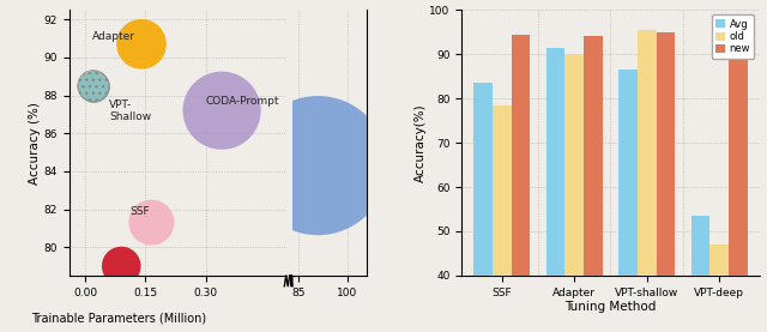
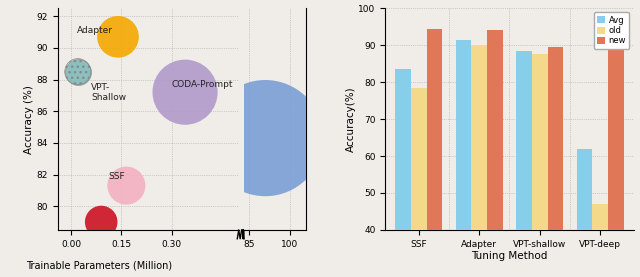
Avg/VPT-shallow: 86.5 -> 88.5
old/VPT-shallow: 95.5 -> 87.5
new/VPT-shallow: 95.0 -> 89.5
Avg/VPT-deep: 53.5 -> 62.0
